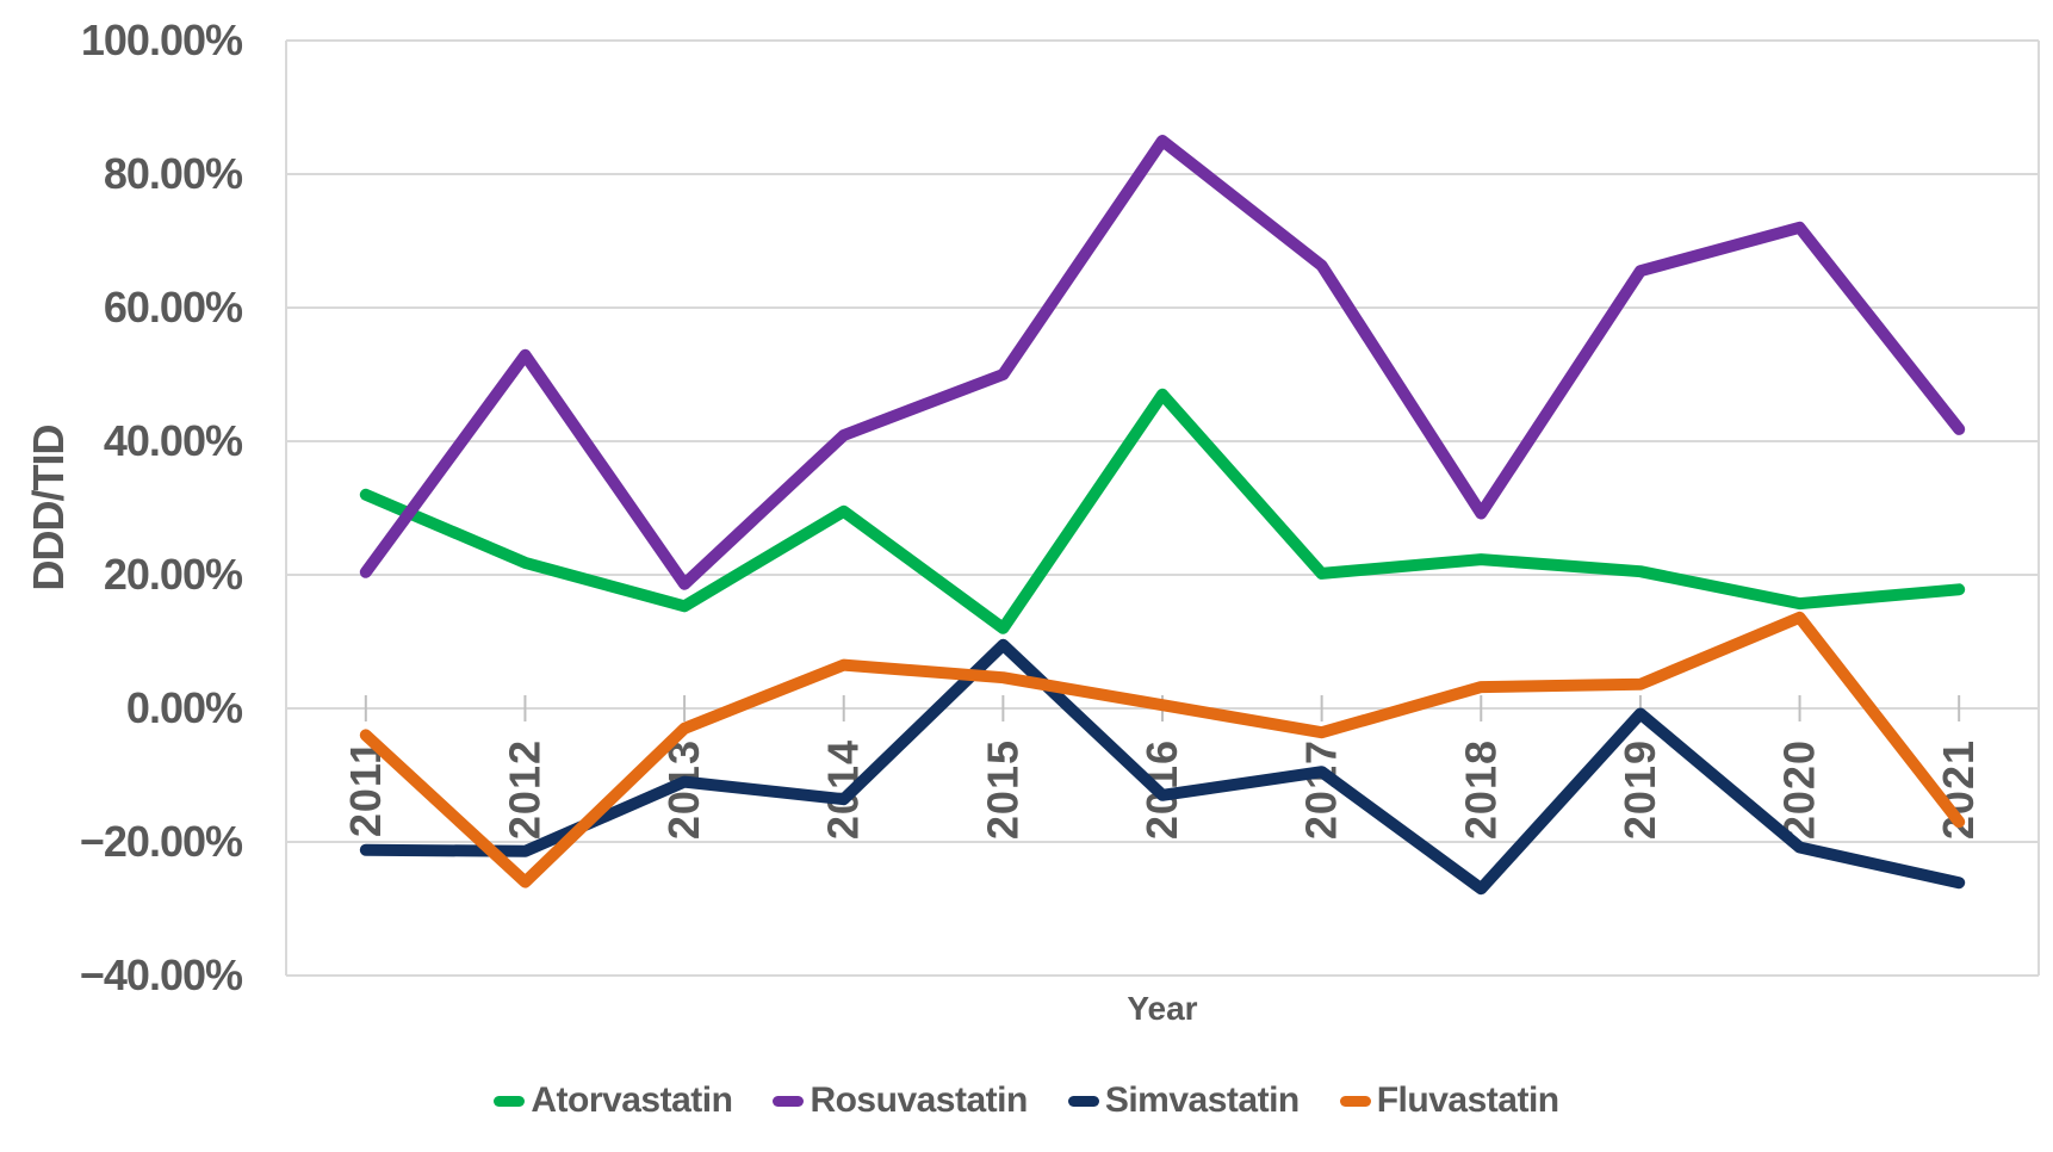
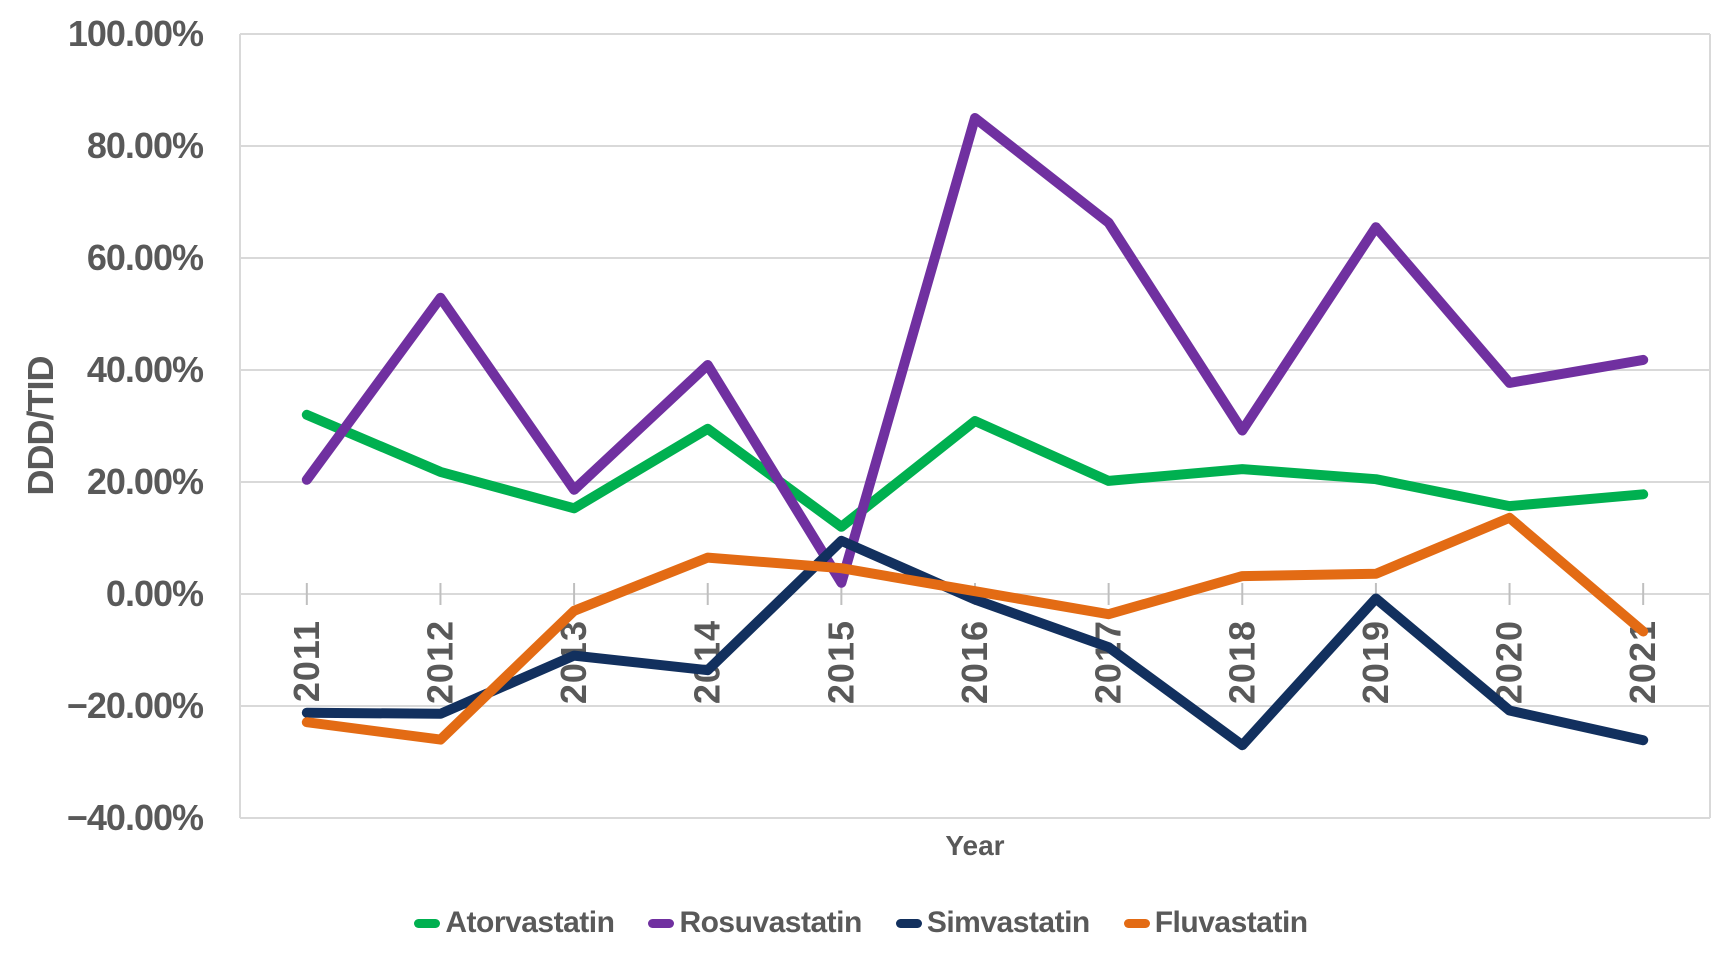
Fluvastatin/2011: -4% -> -23%
Rosuvastatin/2015: 50% -> 2%
Atorvastatin/2016: 47% -> 31%
Simvastatin/2016: -13% -> -1%
Rosuvastatin/2020: 72% -> 38%
Fluvastatin/2021: -17% -> -7%
